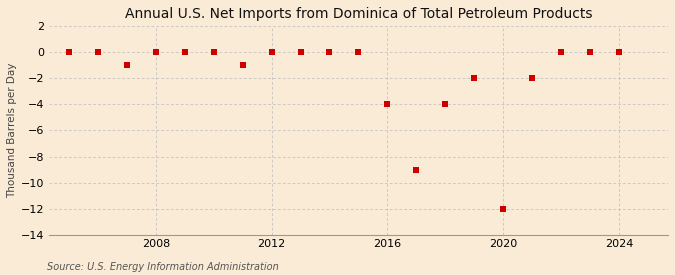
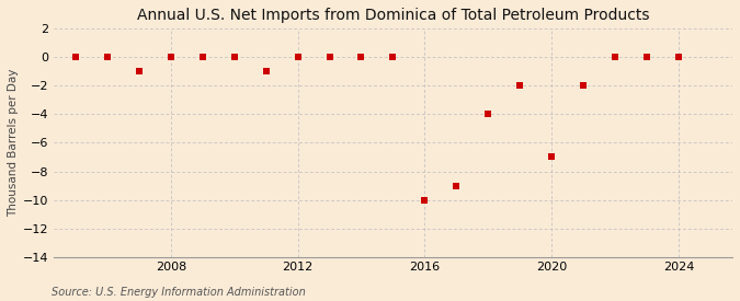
2016: -4 -> -10
2020: -12 -> -7
